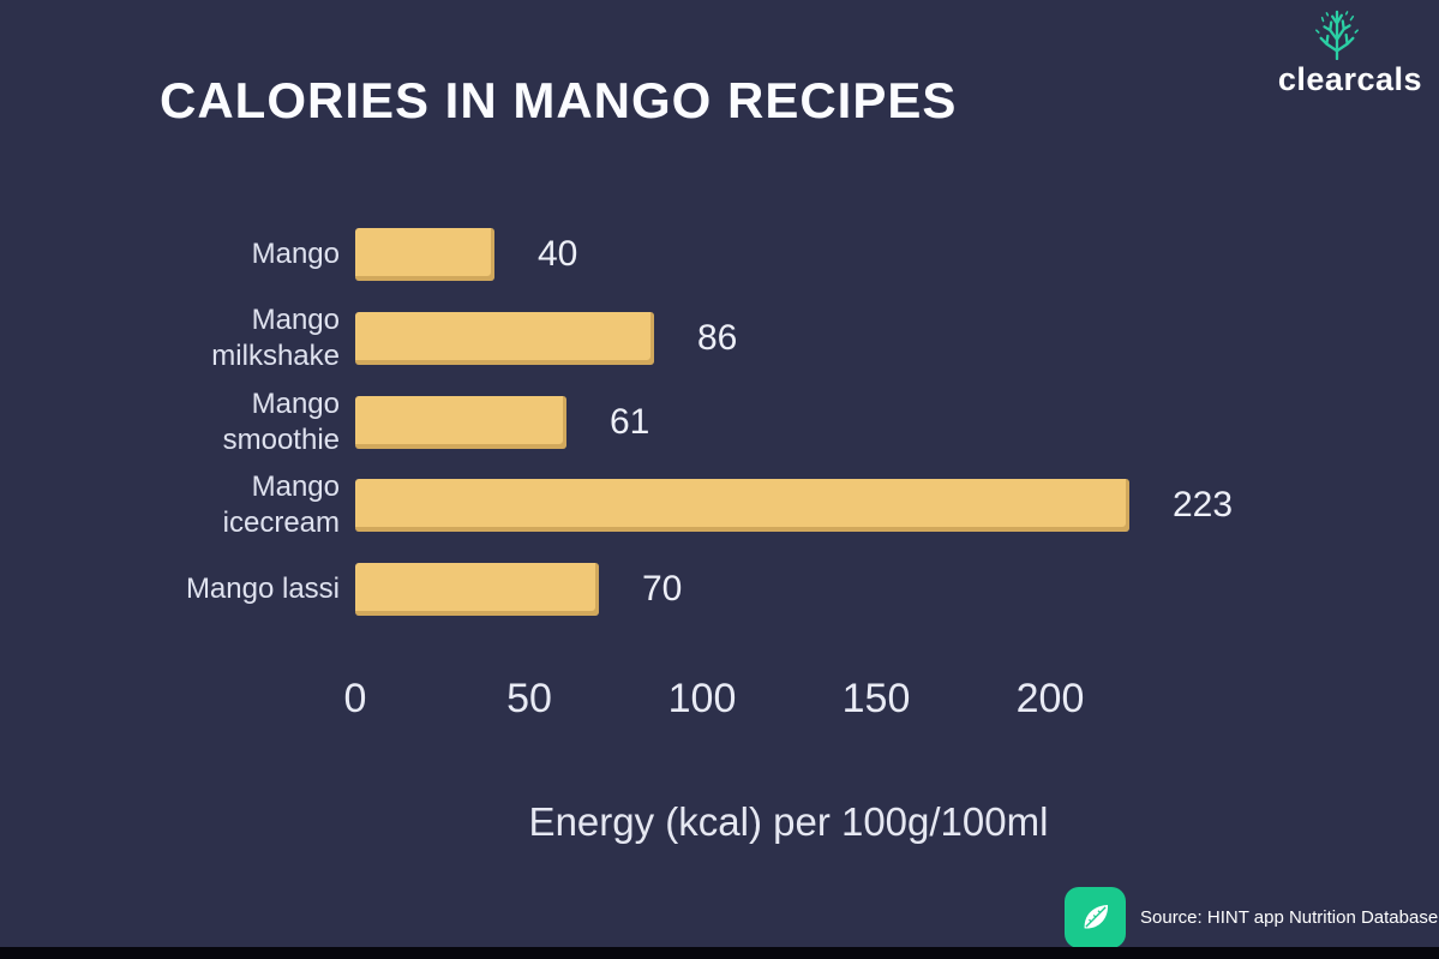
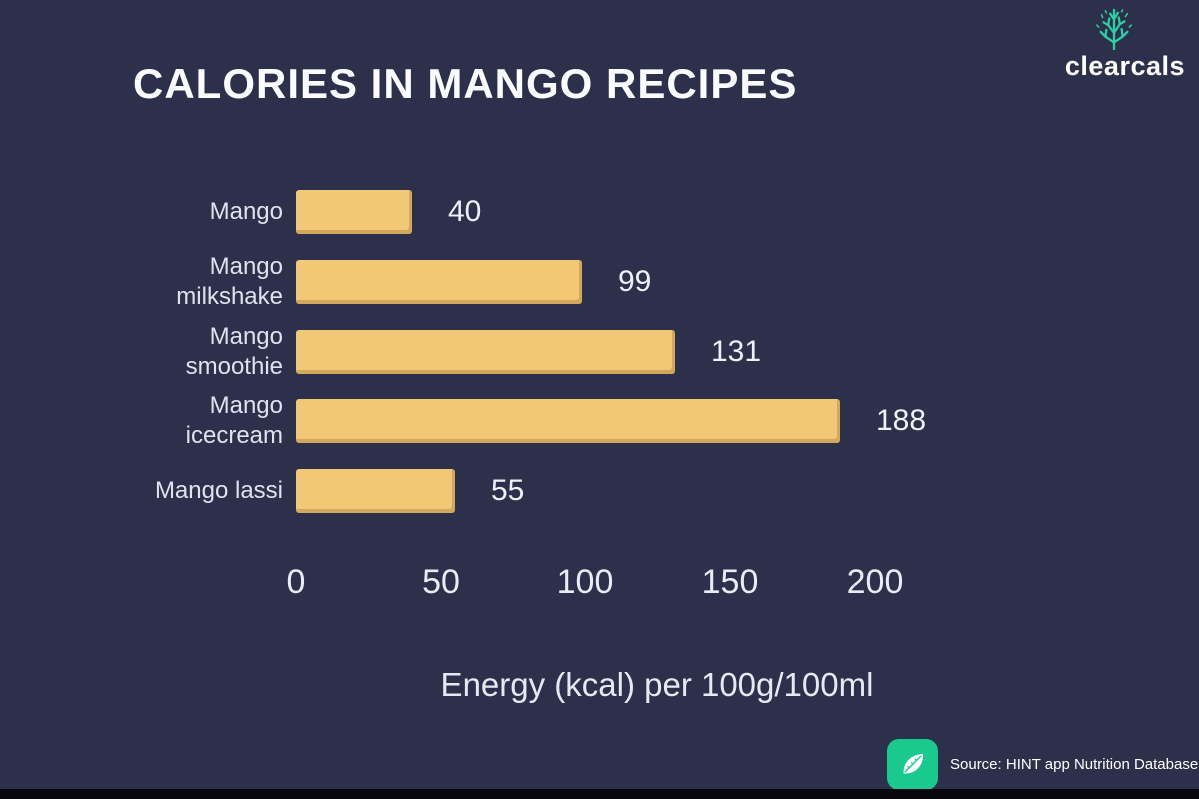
Mango milkshake: 86 -> 99
Mango smoothie: 61 -> 131
Mango icecream: 223 -> 188
Mango lassi: 70 -> 55
